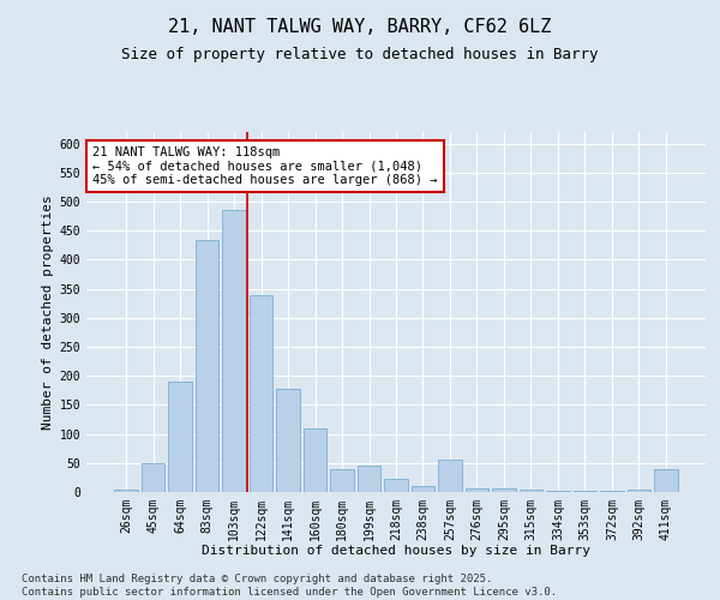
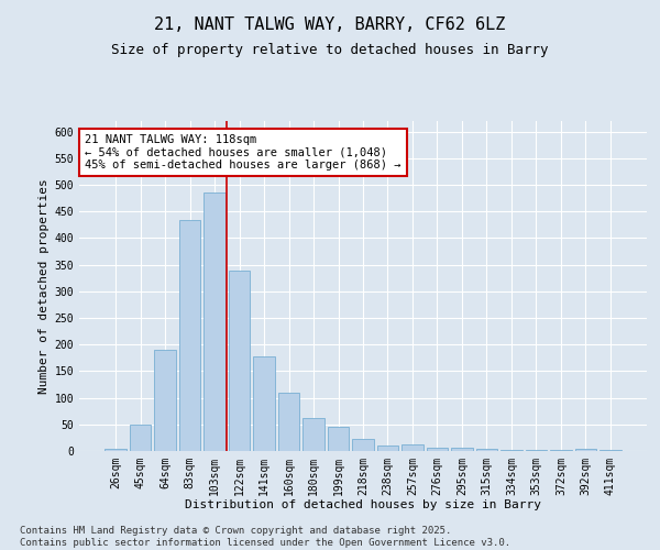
180sqm: 40 -> 62
257sqm: 55 -> 12
411sqm: 40 -> 3
